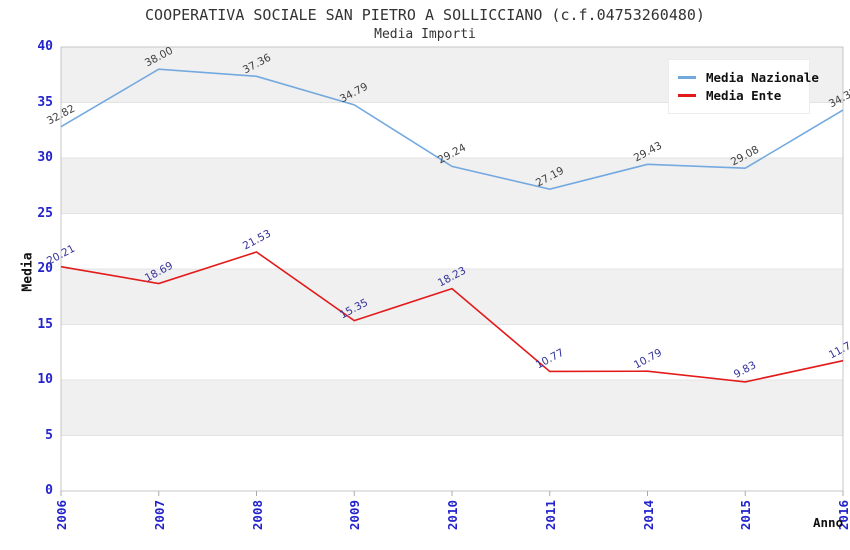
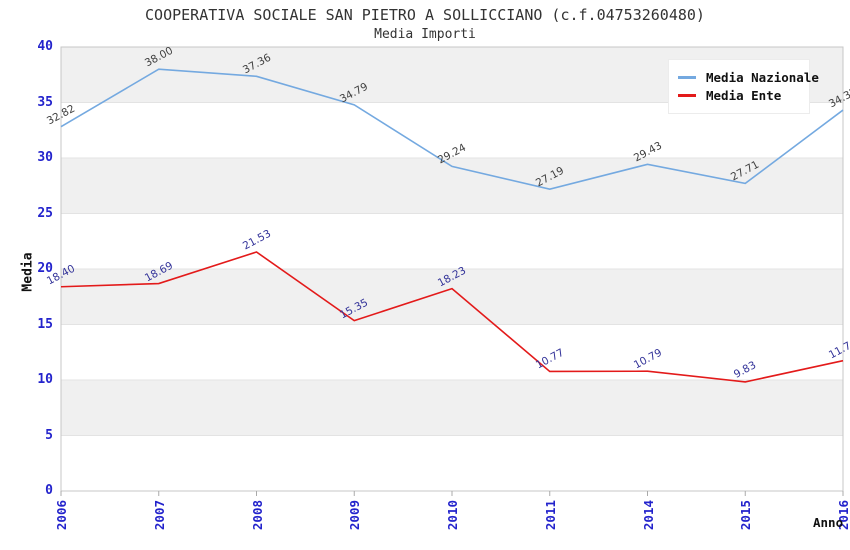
Media Ente/2006: 20.21 -> 18.40
Media Nazionale/2015: 29.08 -> 27.71
